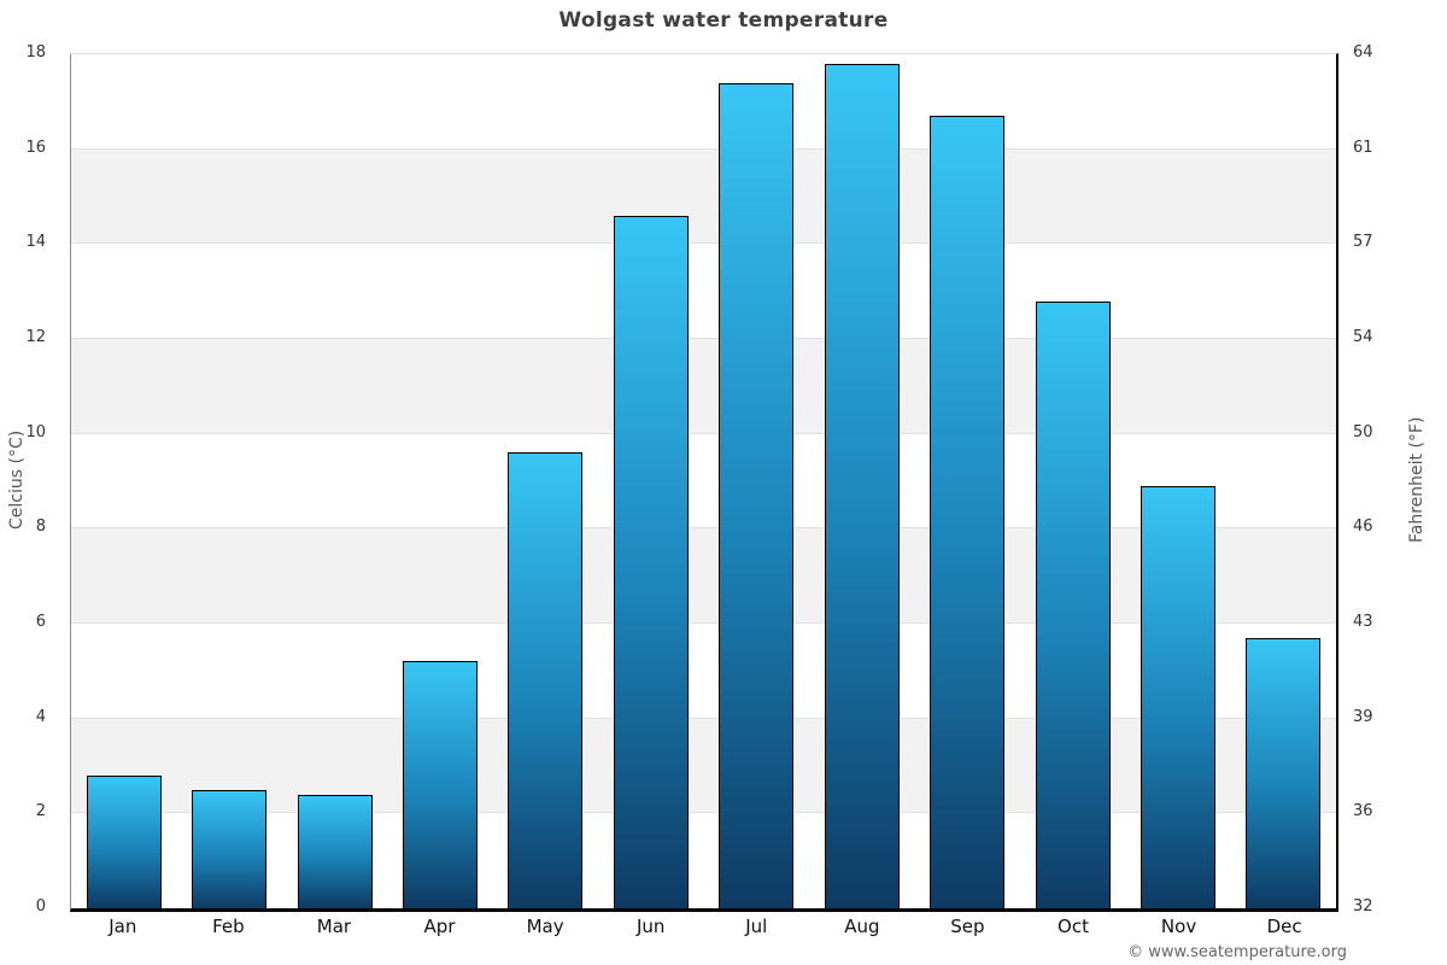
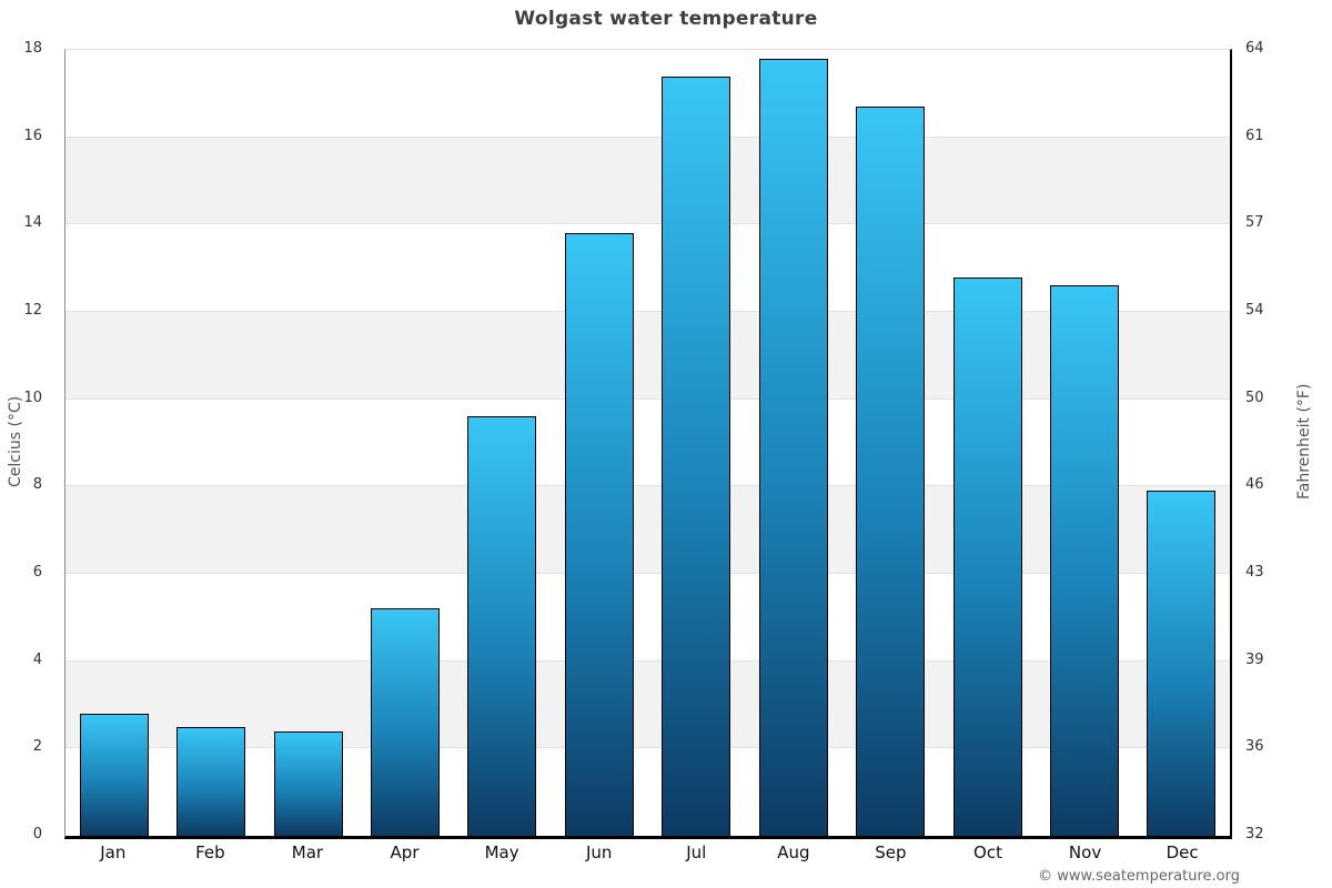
Jun: 14.6 -> 13.8
Nov: 8.9 -> 12.6
Dec: 5.7 -> 7.9
